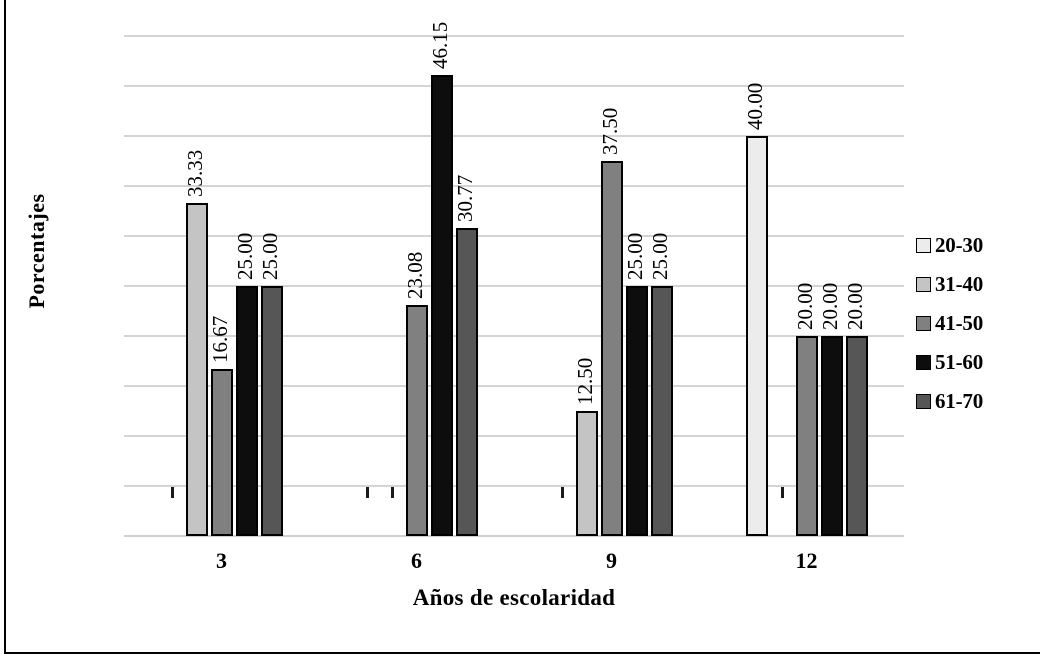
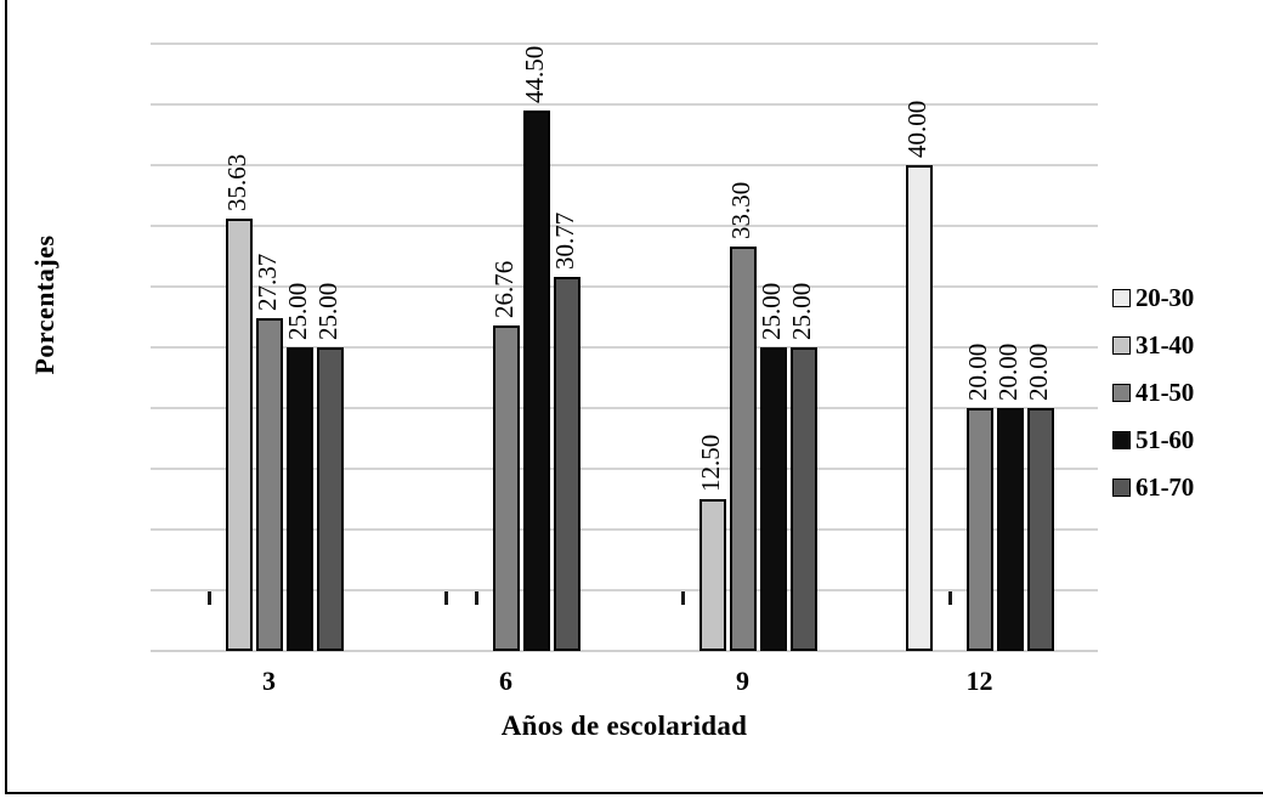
31-40/3: 33.33 -> 35.63
41-50/3: 16.67 -> 27.37
41-50/6: 23.08 -> 26.76
51-60/6: 46.15 -> 44.50
41-50/9: 37.50 -> 33.30
